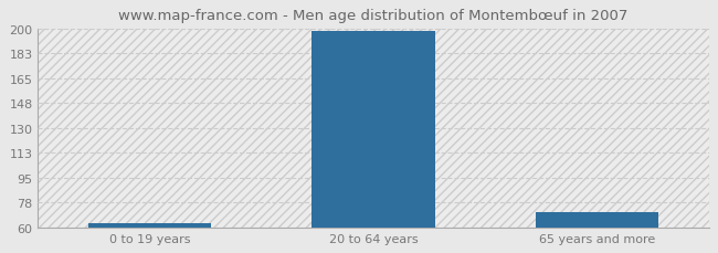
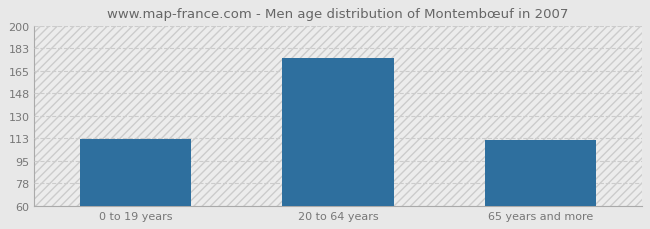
0 to 19 years: 63 -> 112
20 to 64 years: 198 -> 175
65 years and more: 71 -> 111
